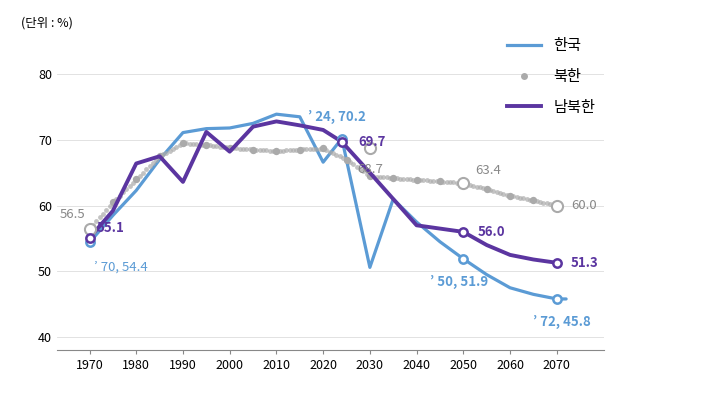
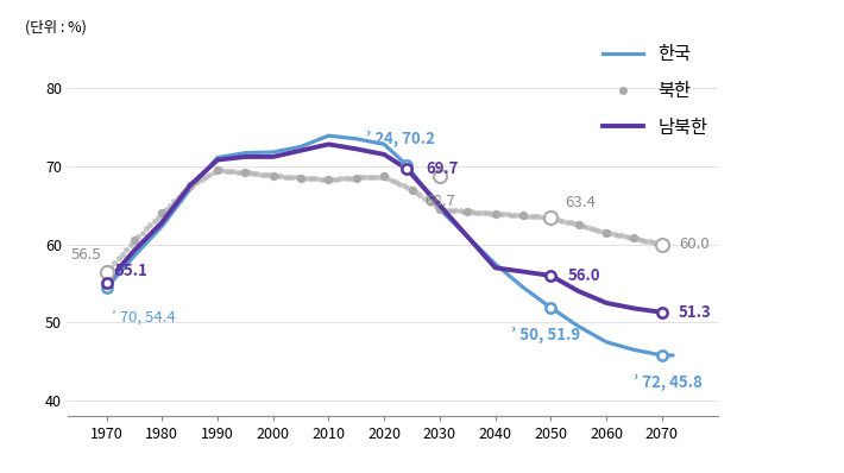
남북한/1980: 66.4 -> 62.8
남북한/1990: 63.6 -> 70.8
남북한/2000: 68.2 -> 71.2
한국/2020: 66.6 -> 72.8
한국/2030: 50.6 -> 64.5
